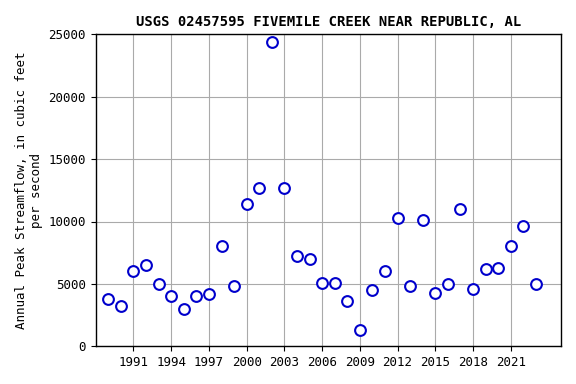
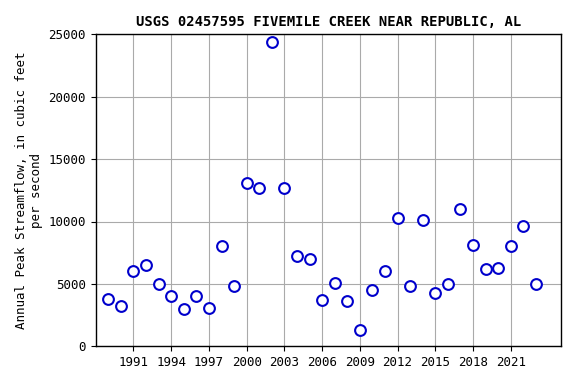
1997: 4200 -> 3100
2000: 11400 -> 13100
2006: 5100 -> 3700
2018: 4600 -> 8100
